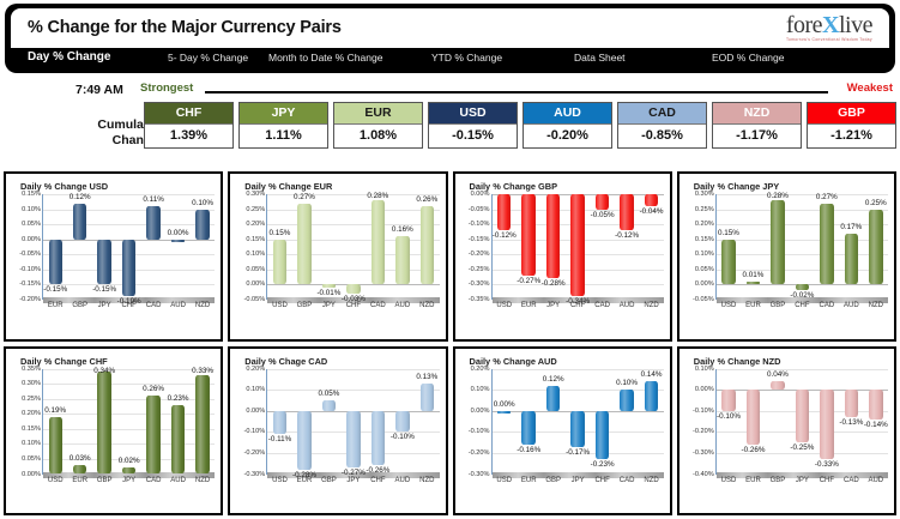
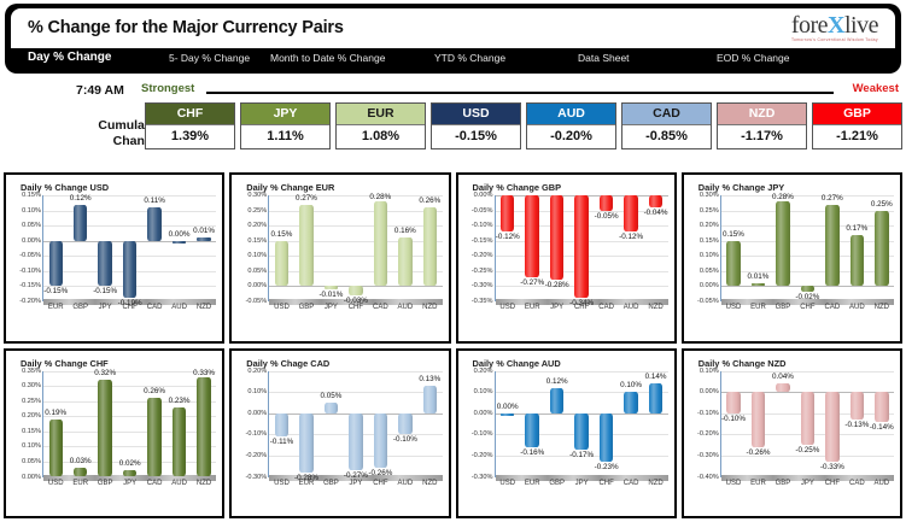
Daily % Change USD/NZD: 0.10% -> 0.01%
Daily % Change CHF/GBP: 0.34% -> 0.32%
